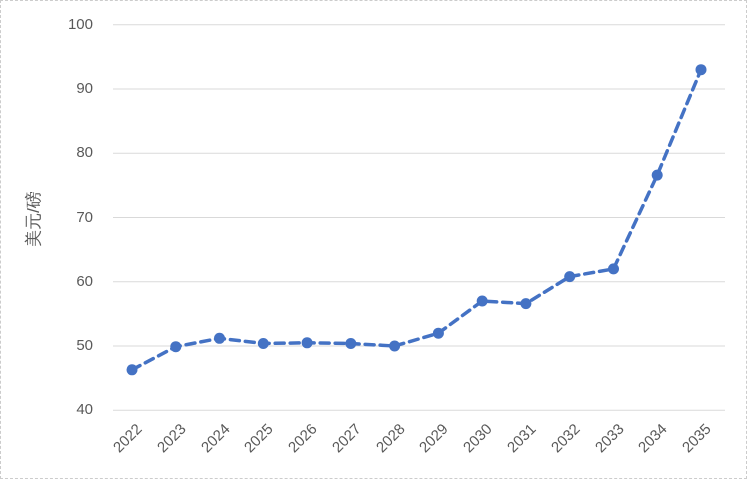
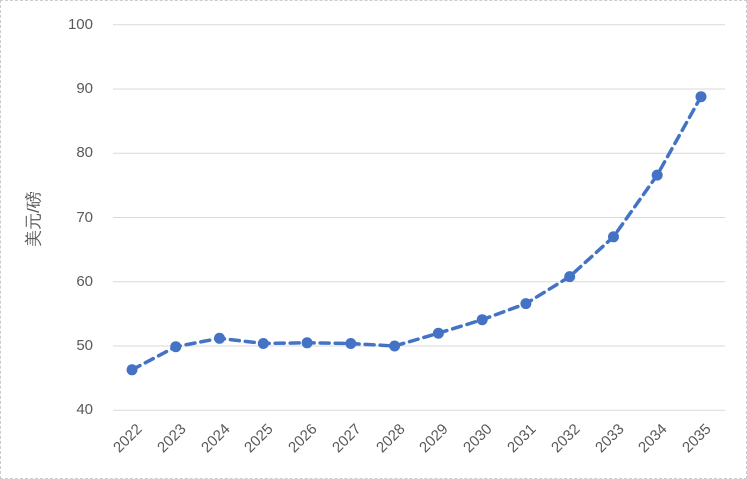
2030: 57 -> 54
2033: 62 -> 67
2035: 93 -> 89
